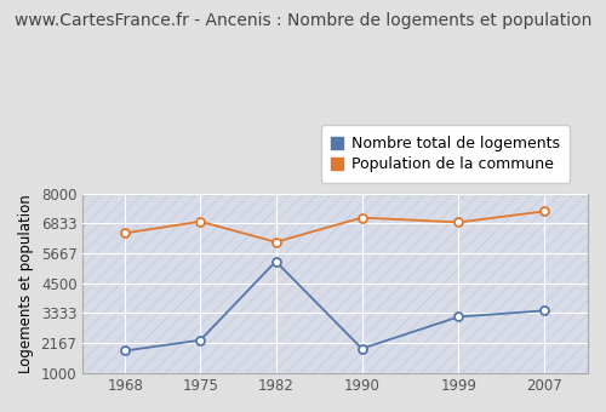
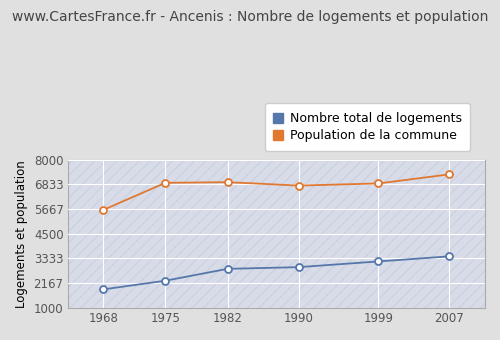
Population de la commune/1968: 6450 -> 5620
Nombre total de logements/1982: 5350 -> 2840
Population de la commune/1982: 6100 -> 6930
Nombre total de logements/1990: 1950 -> 2920
Population de la commune/1990: 7050 -> 6770
